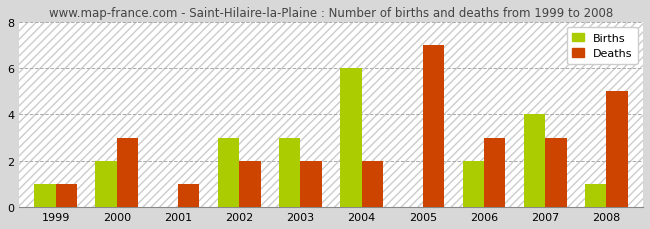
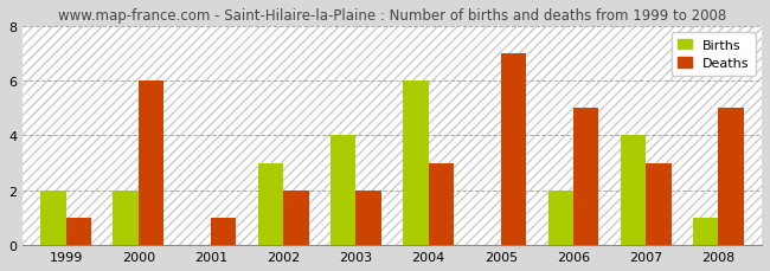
Births/1999: 1 -> 2
Deaths/2000: 3 -> 6
Births/2003: 3 -> 4
Deaths/2004: 2 -> 3
Deaths/2006: 3 -> 5
